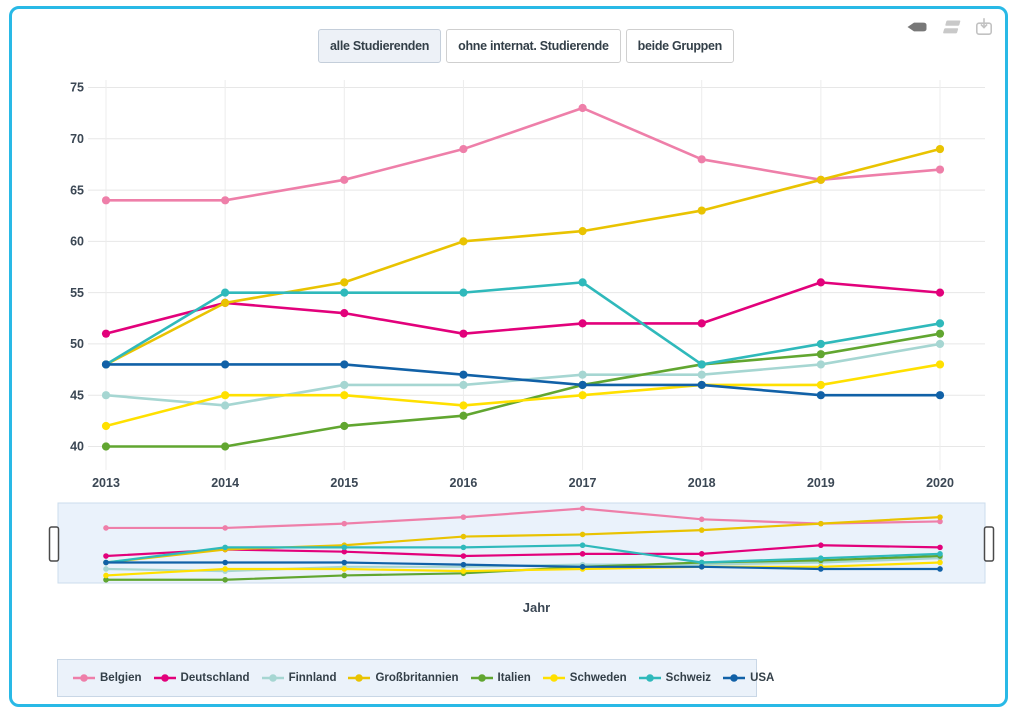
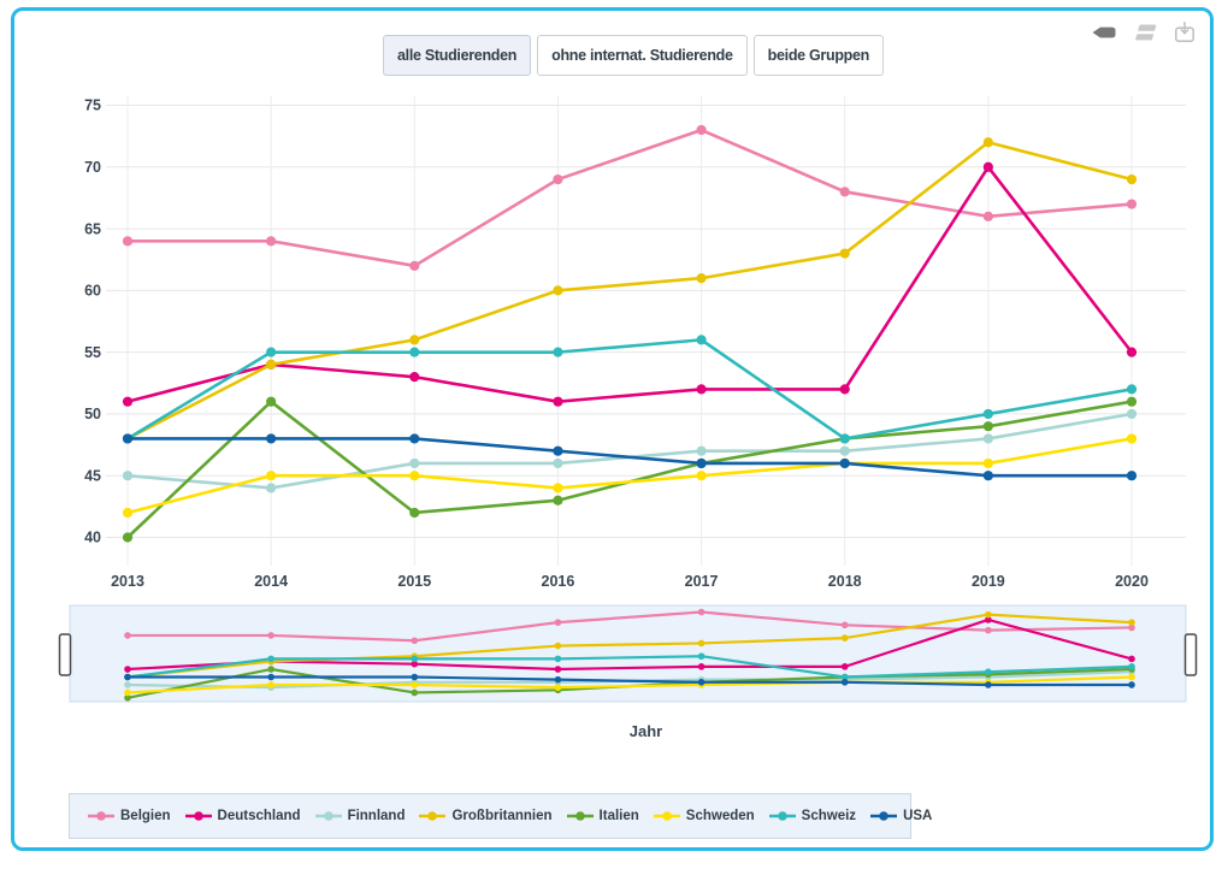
Italien/2014: 40 -> 51
Belgien/2015: 66 -> 62
Deutschland/2019: 56 -> 70
Großbritannien/2019: 66 -> 72
